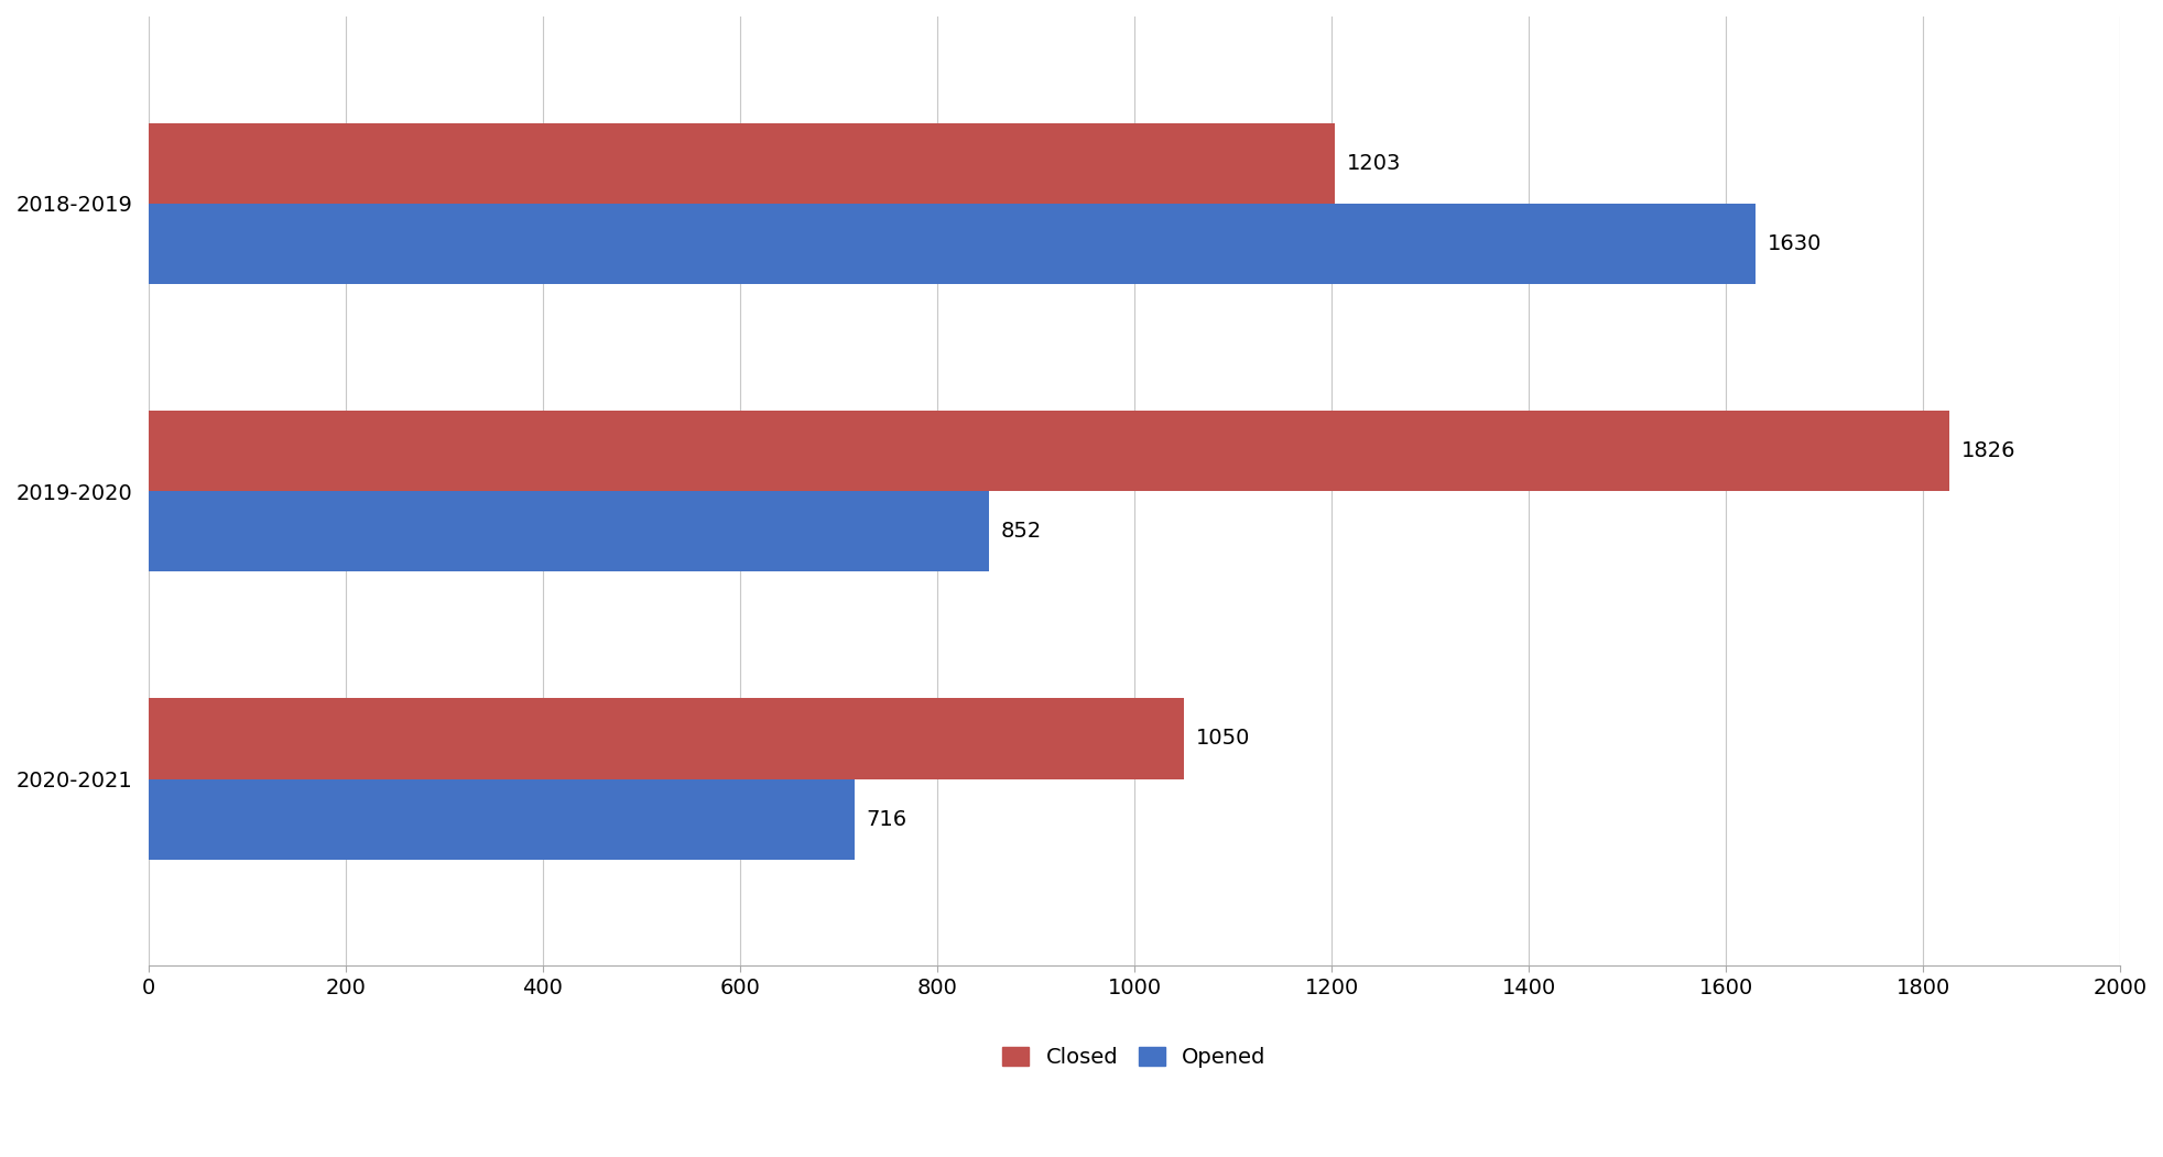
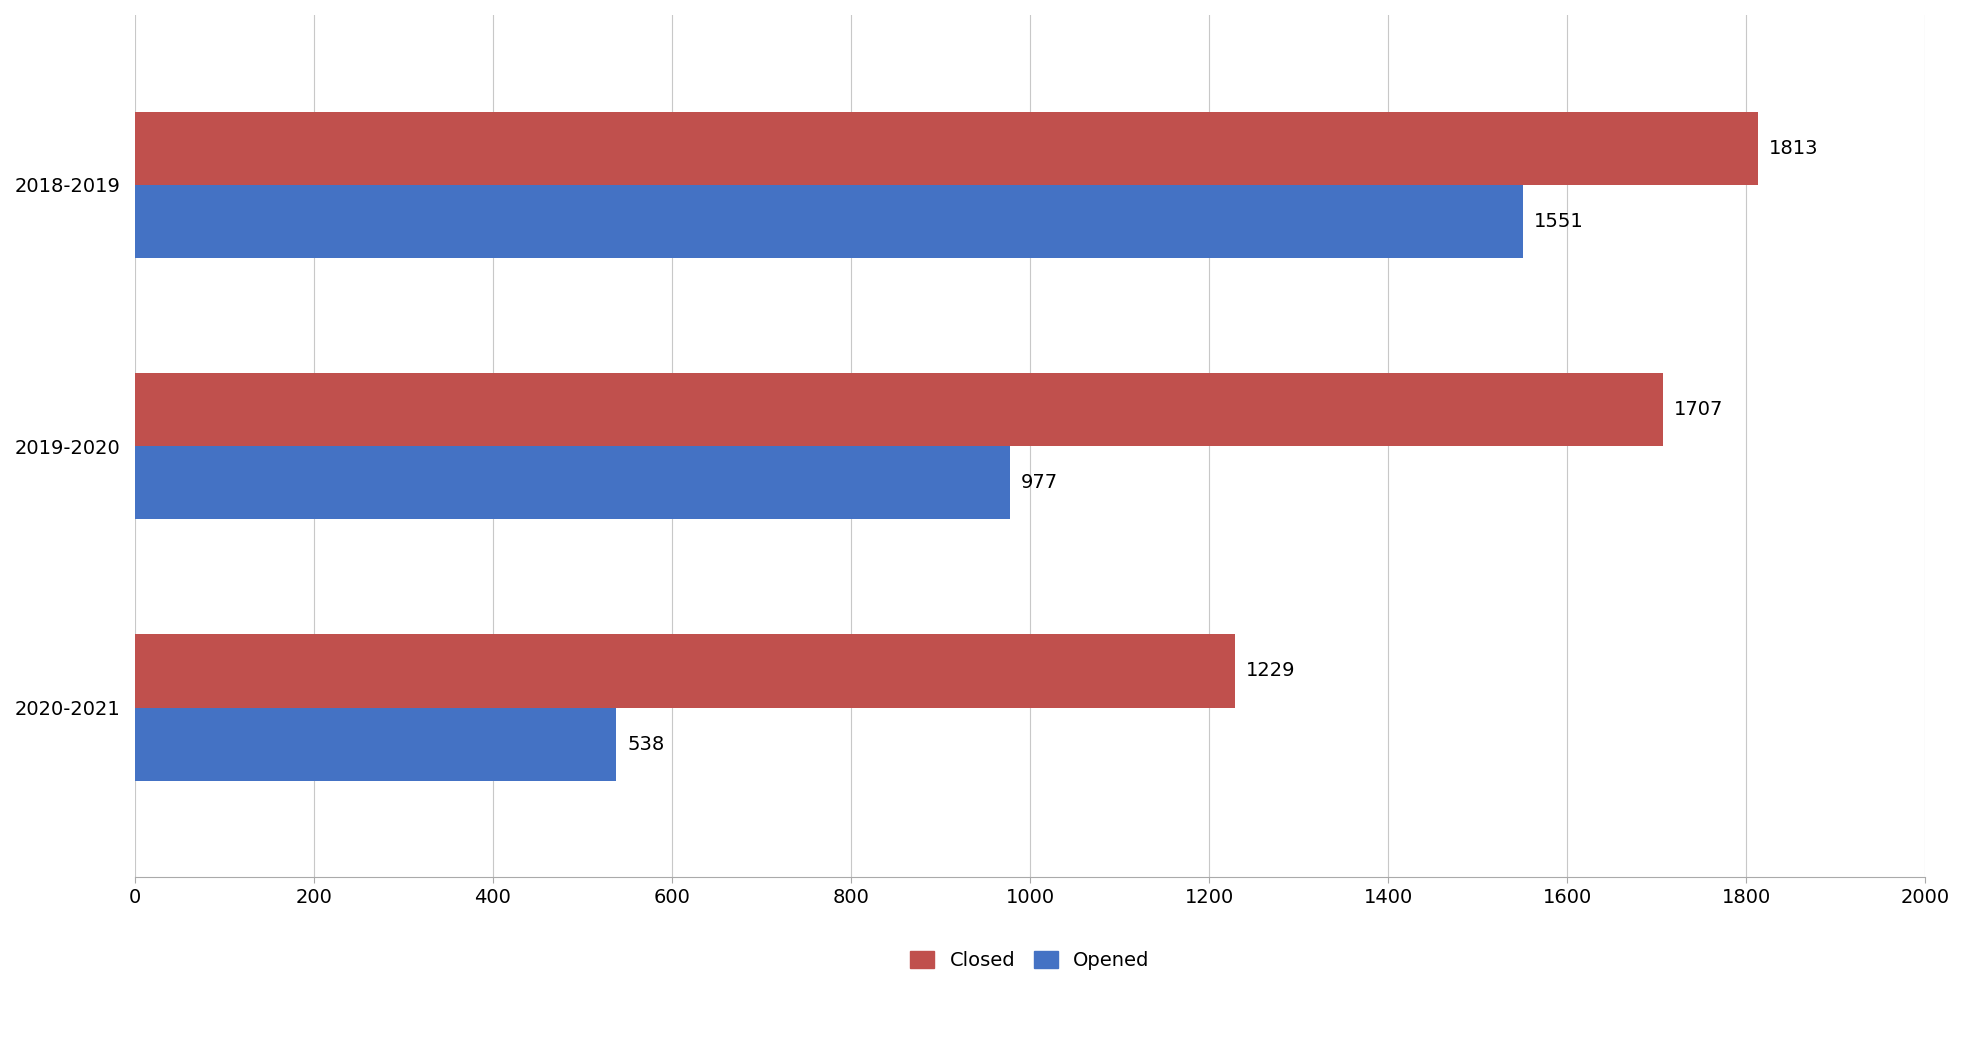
Closed/2018-2019: 1203 -> 1813
Opened/2018-2019: 1630 -> 1551
Closed/2019-2020: 1826 -> 1707
Opened/2019-2020: 852 -> 977
Closed/2020-2021: 1050 -> 1229
Opened/2020-2021: 716 -> 538
